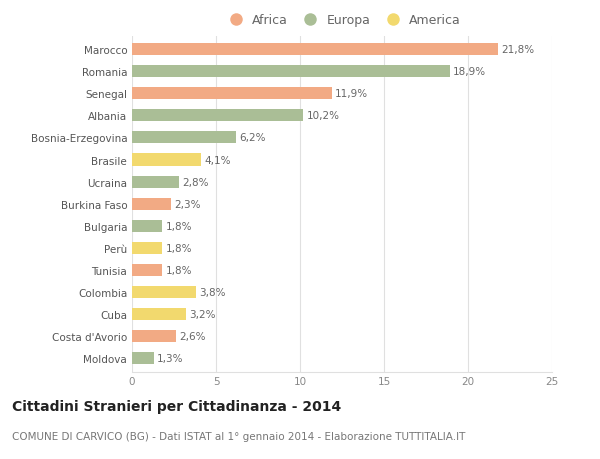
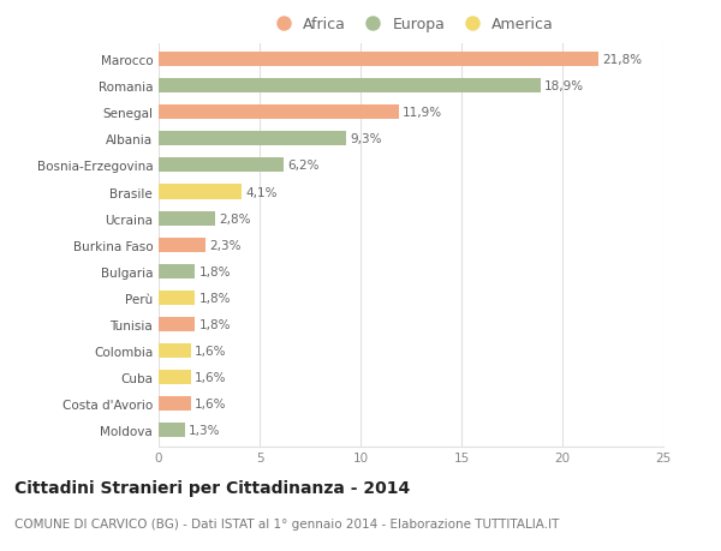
Albania: 10,2% -> 9,3%
Colombia: 3,8% -> 1,6%
Cuba: 3,2% -> 1,6%
Costa d'Avorio: 2,6% -> 1,6%
